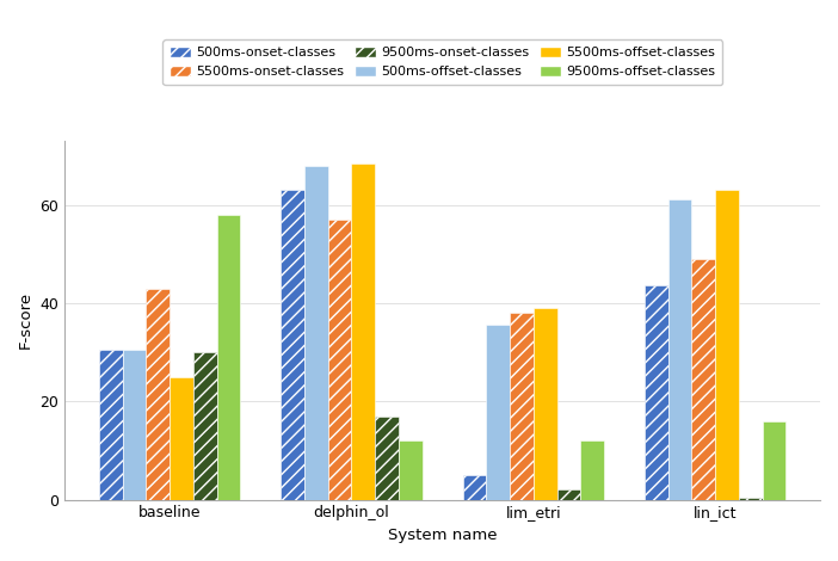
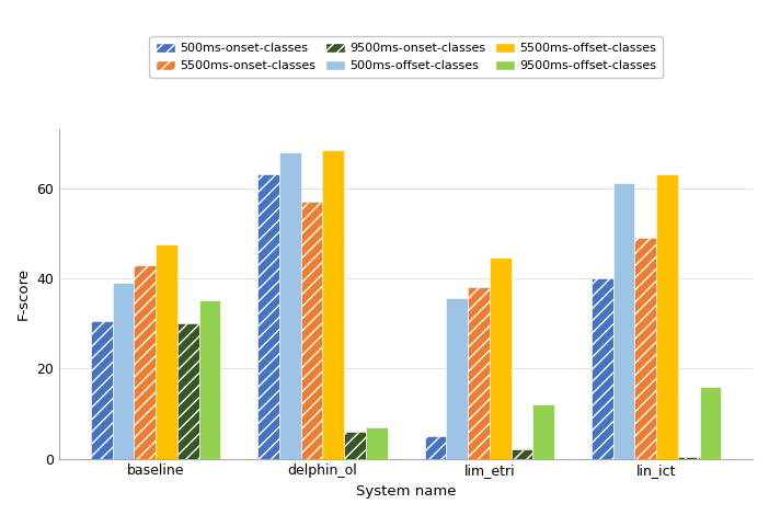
500ms-offset-classes/baseline: 30.5 -> 39.0
5500ms-offset-classes/baseline: 25.0 -> 47.5
9500ms-offset-classes/baseline: 58 -> 35
9500ms-onset-classes/delphin_ol: 17.0 -> 6.0
9500ms-offset-classes/delphin_ol: 12 -> 7
5500ms-offset-classes/lim_etri: 39.0 -> 44.5
500ms-onset-classes/lin_ict: 43.5 -> 40.0
